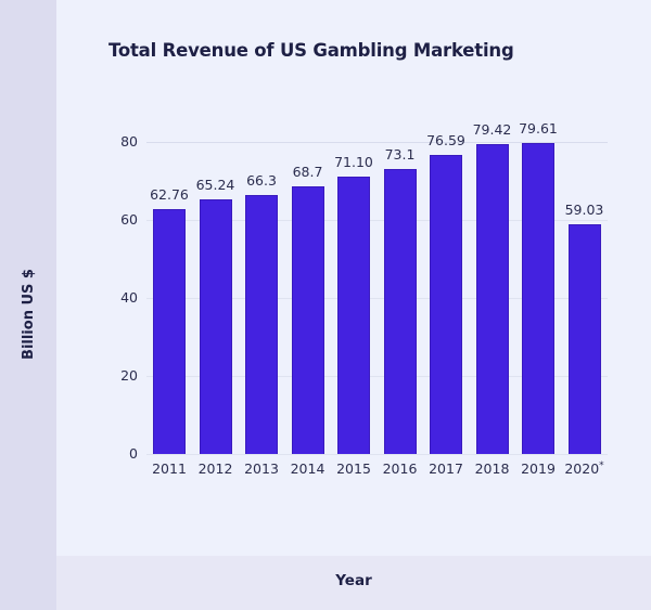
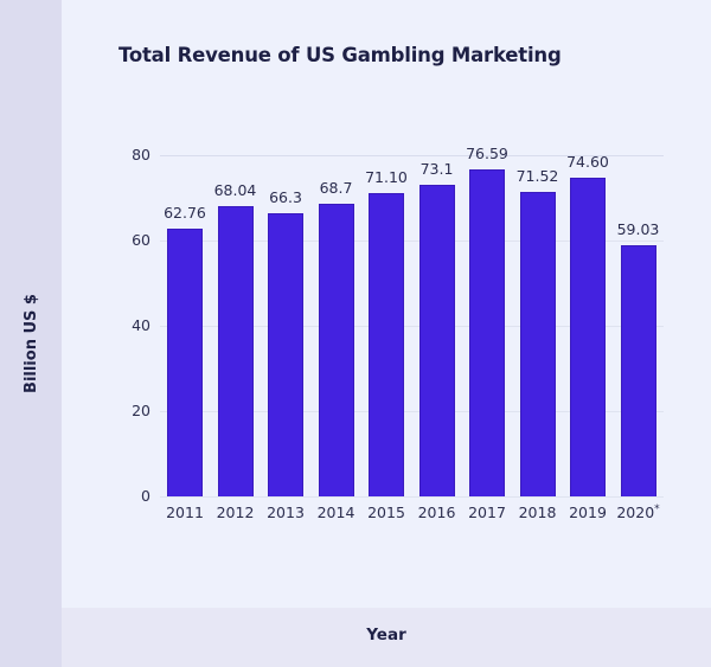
2012: 65.24 -> 68.04
2018: 79.42 -> 71.52
2019: 79.61 -> 74.60
